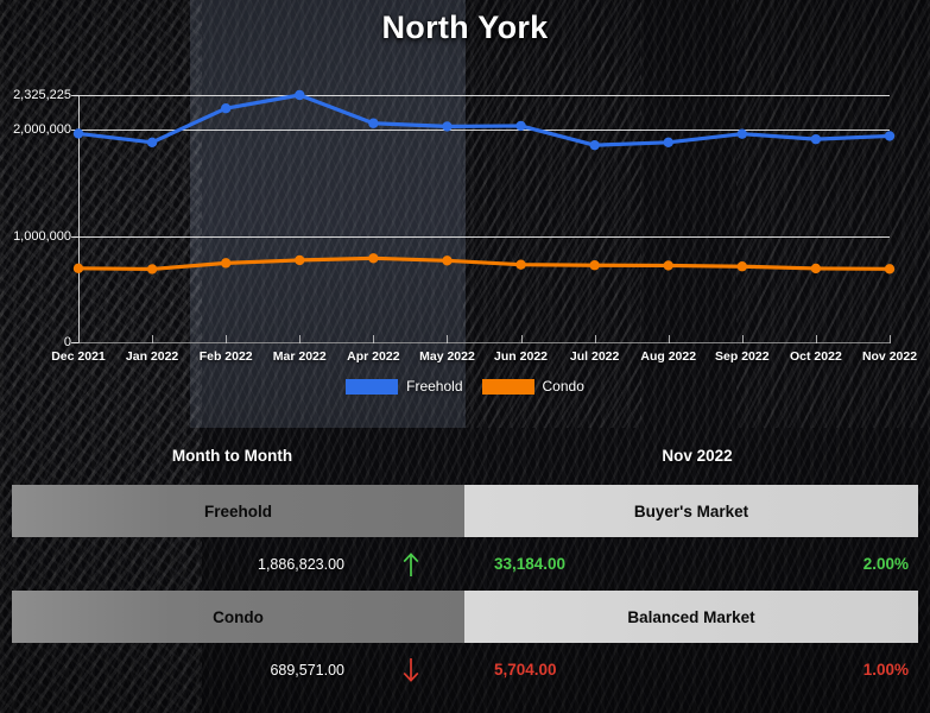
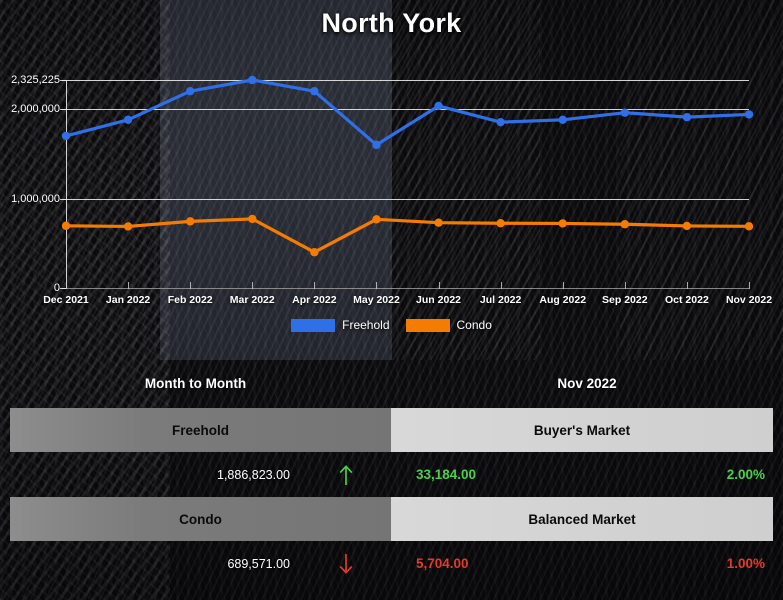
Freehold/Dec 2021: 2000000 -> 1700000
Freehold/Apr 2022: 2100000 -> 2200000
Condo/Apr 2022: 800000 -> 400000
Freehold/May 2022: 2000000 -> 1600000
